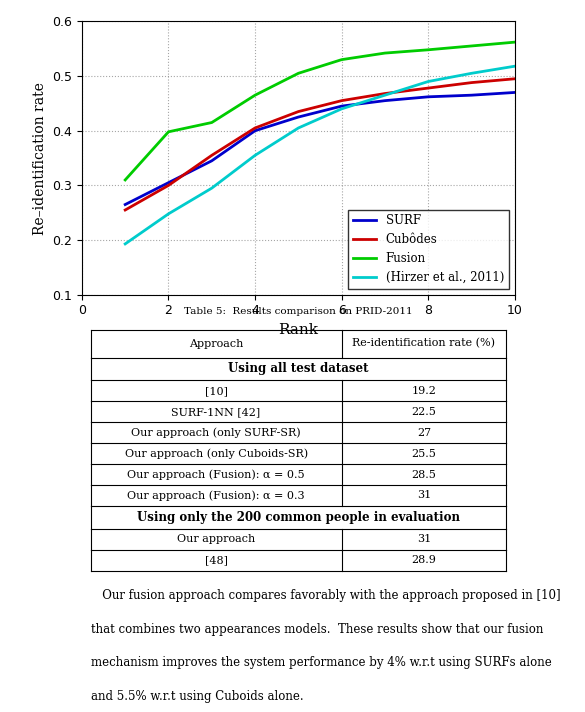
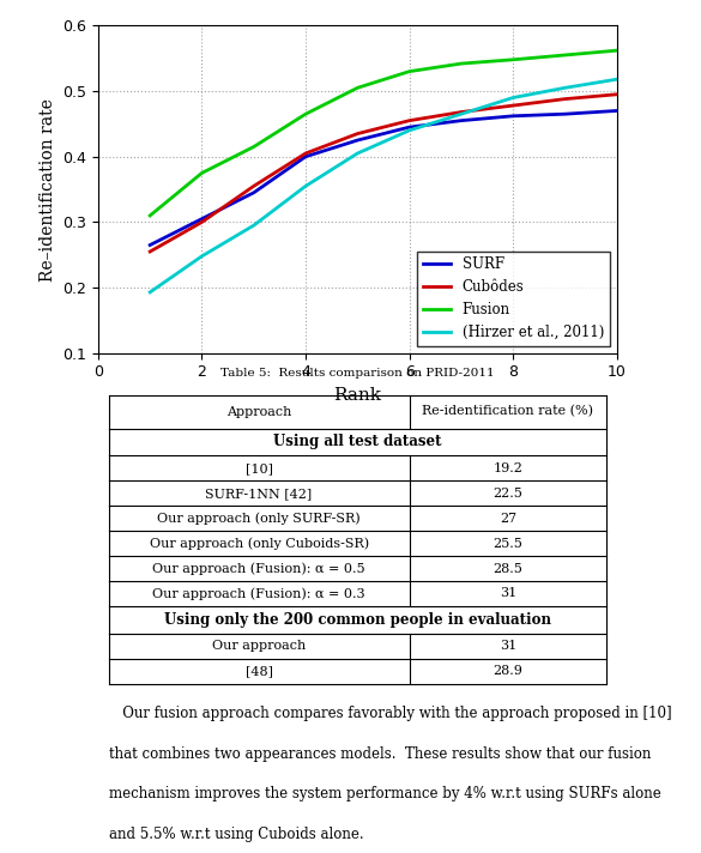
Fusion/2: 0.398 -> 0.375
